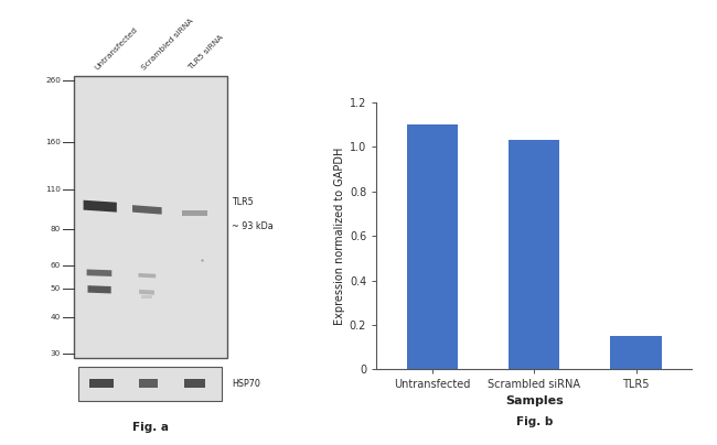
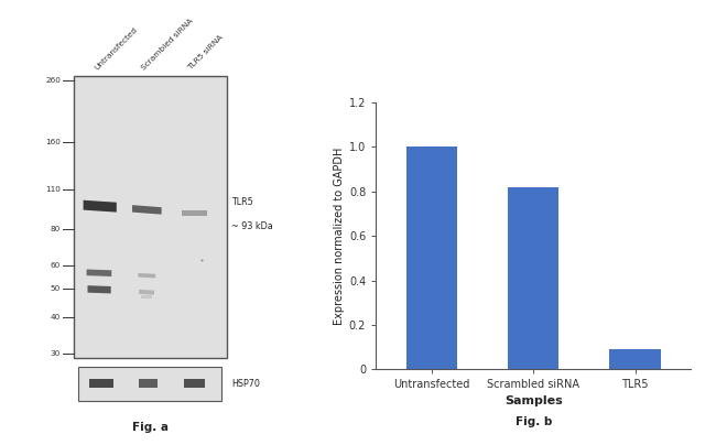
Untransfected: 1.10 -> 1.00
Scrambled siRNA: 1.03 -> 0.82
TLR5: 0.15 -> 0.09
